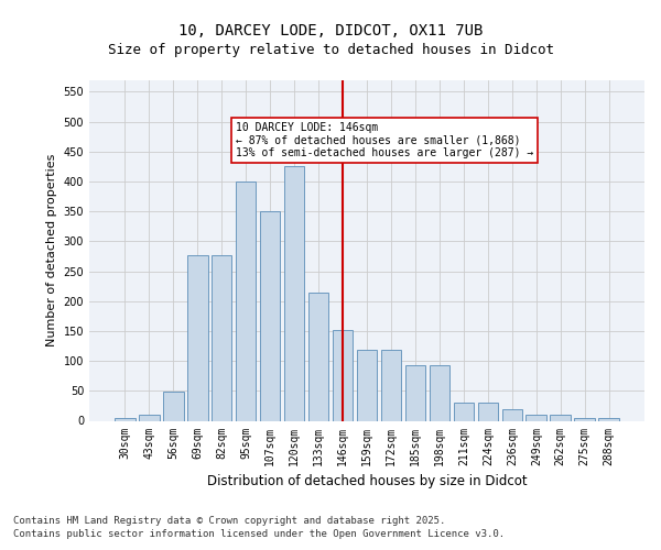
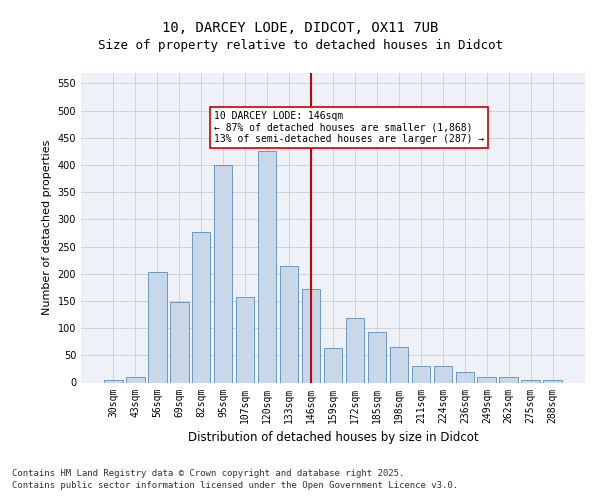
56sqm: 48 -> 204
69sqm: 277 -> 148
107sqm: 350 -> 158
146sqm: 152 -> 172
159sqm: 118 -> 64
198sqm: 92 -> 66
